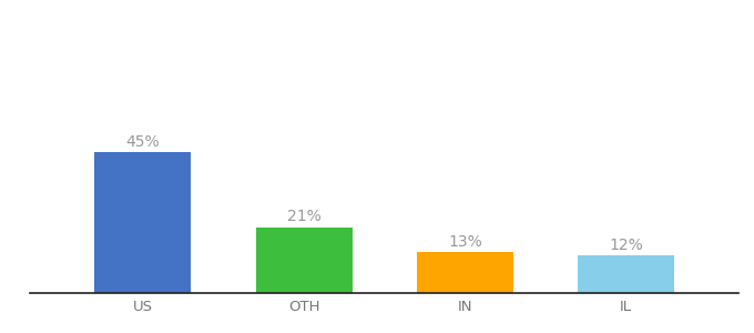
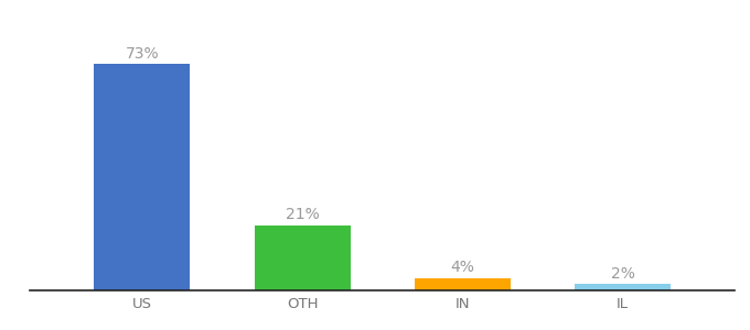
US: 45% -> 73%
IN: 13% -> 4%
IL: 12% -> 2%
